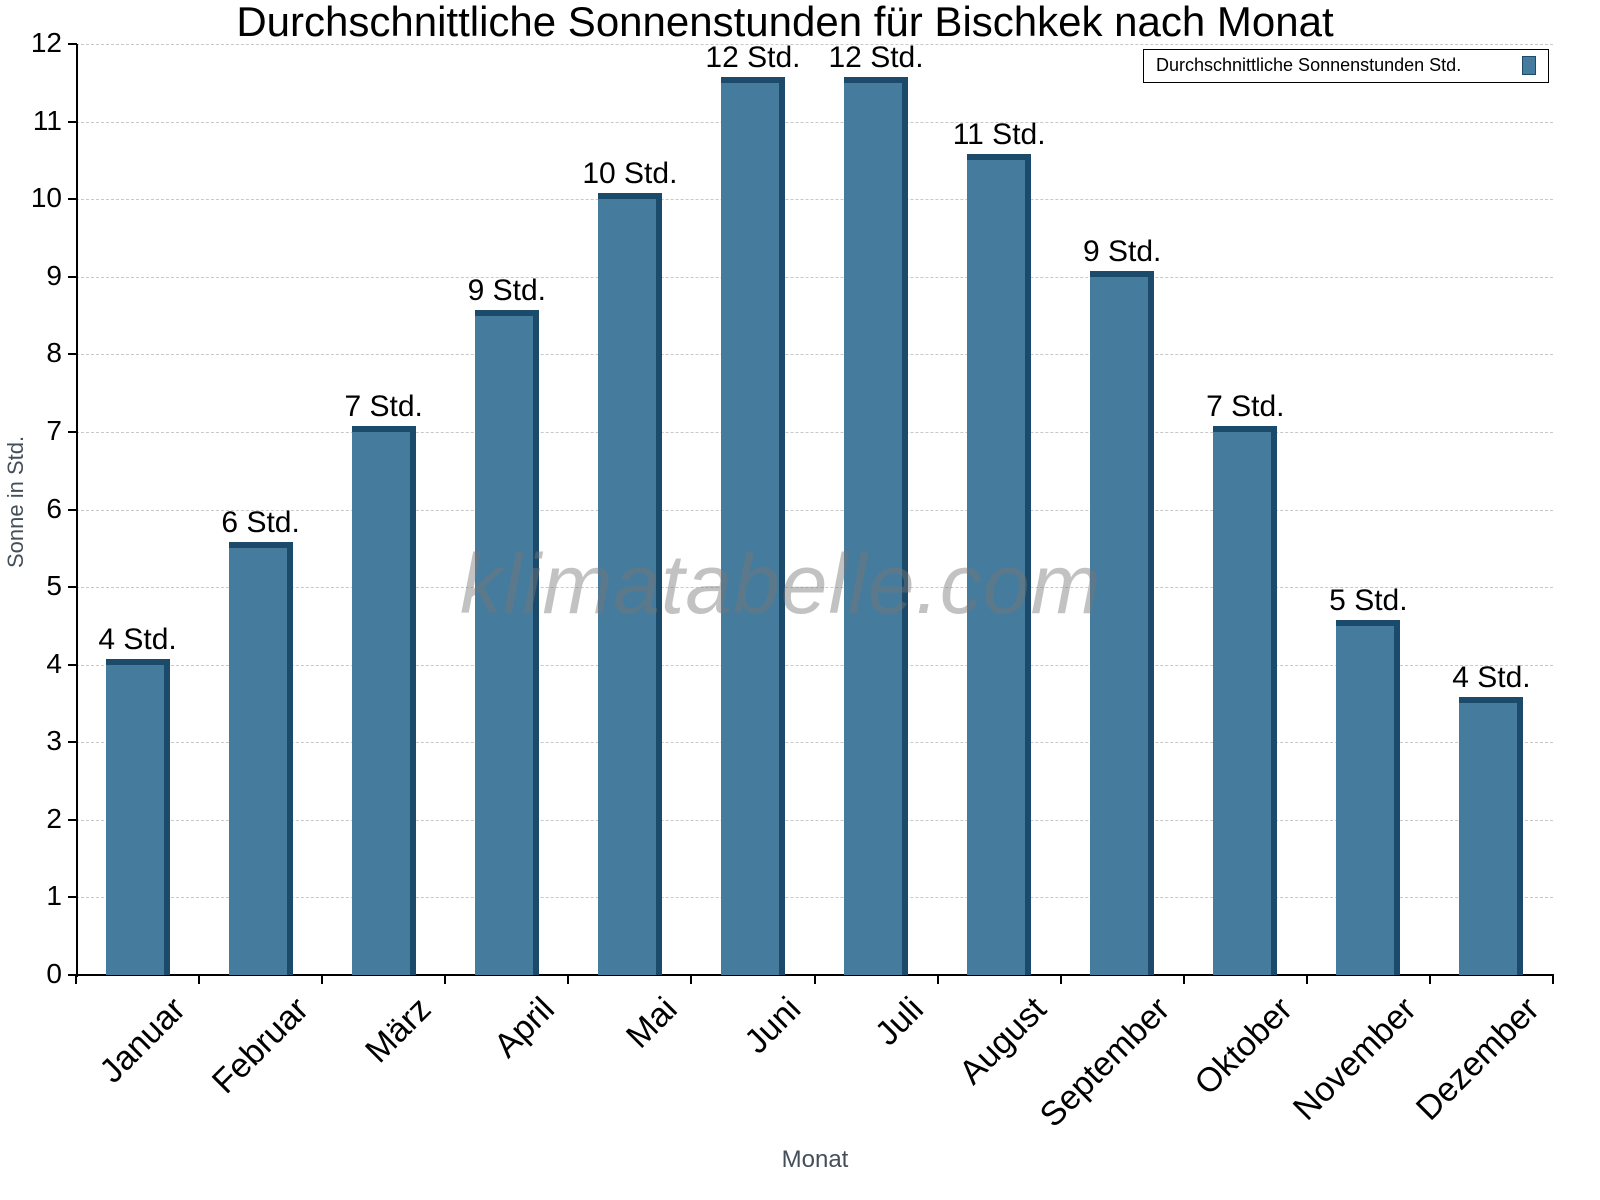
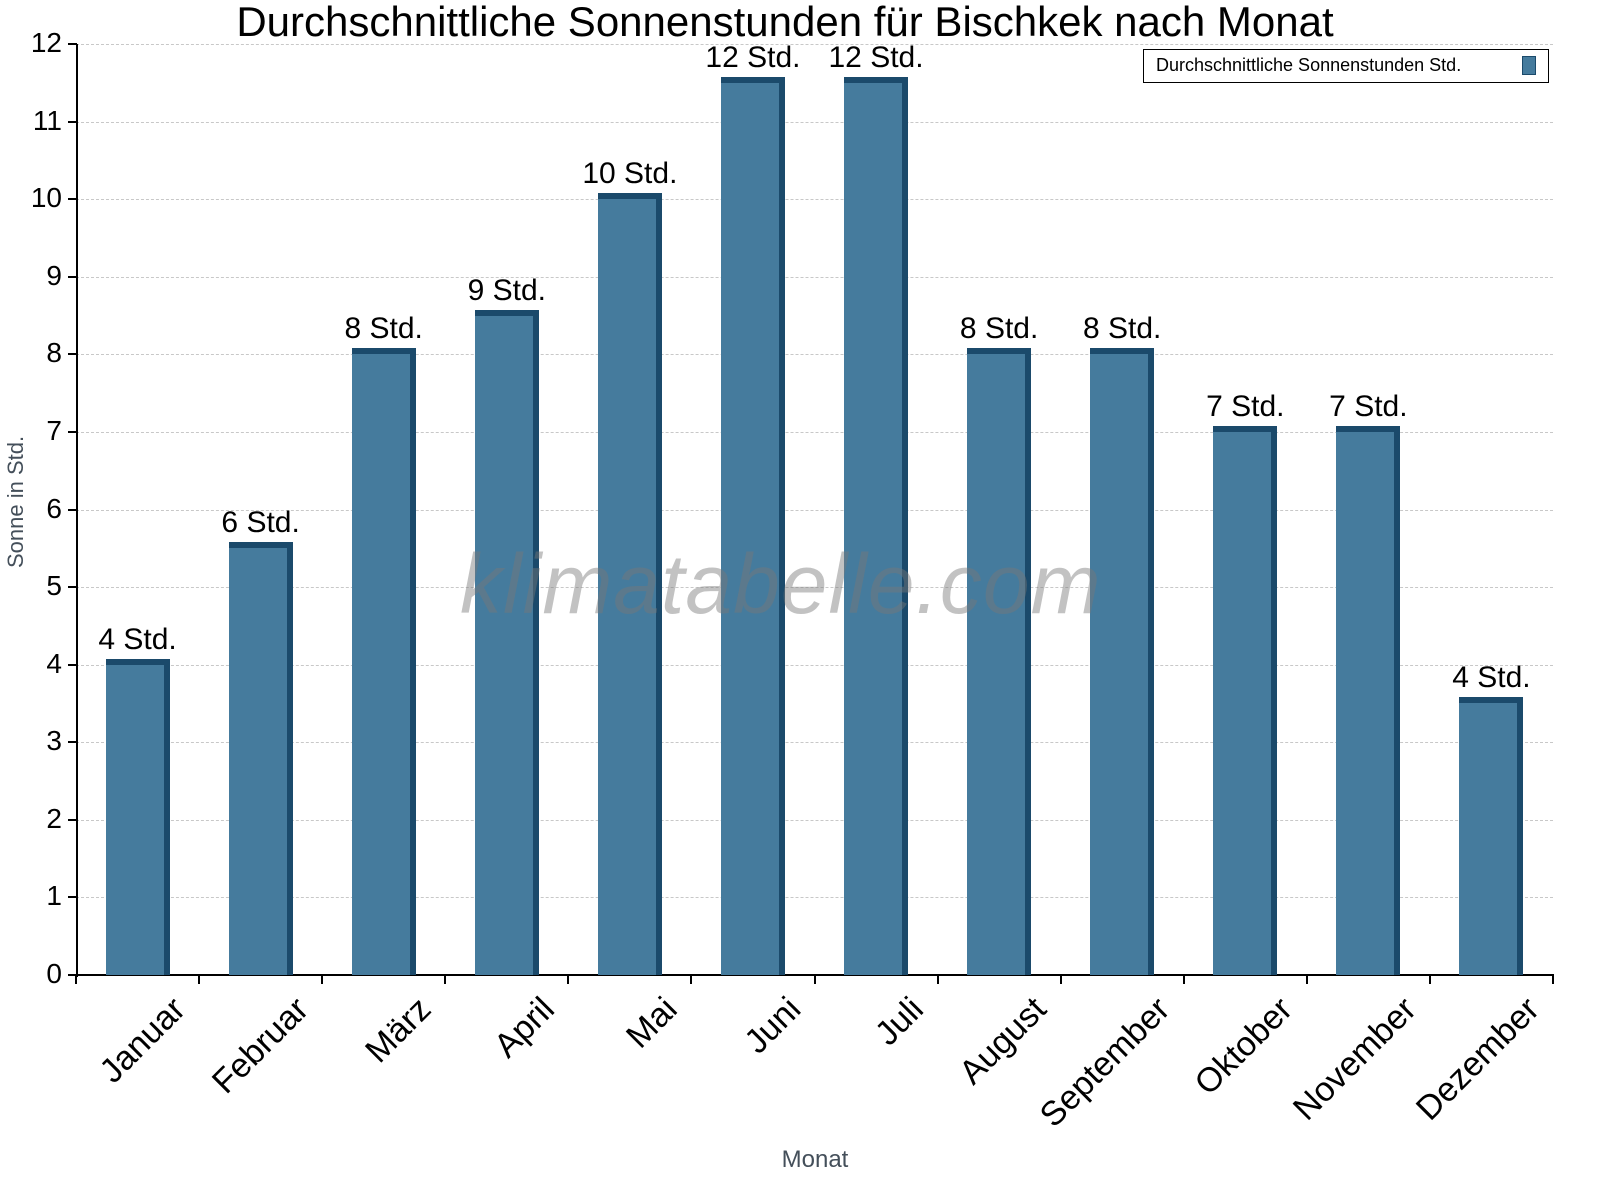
März: 7 -> 8
August: 11 -> 8
September: 9 -> 8
November: 5 -> 7
